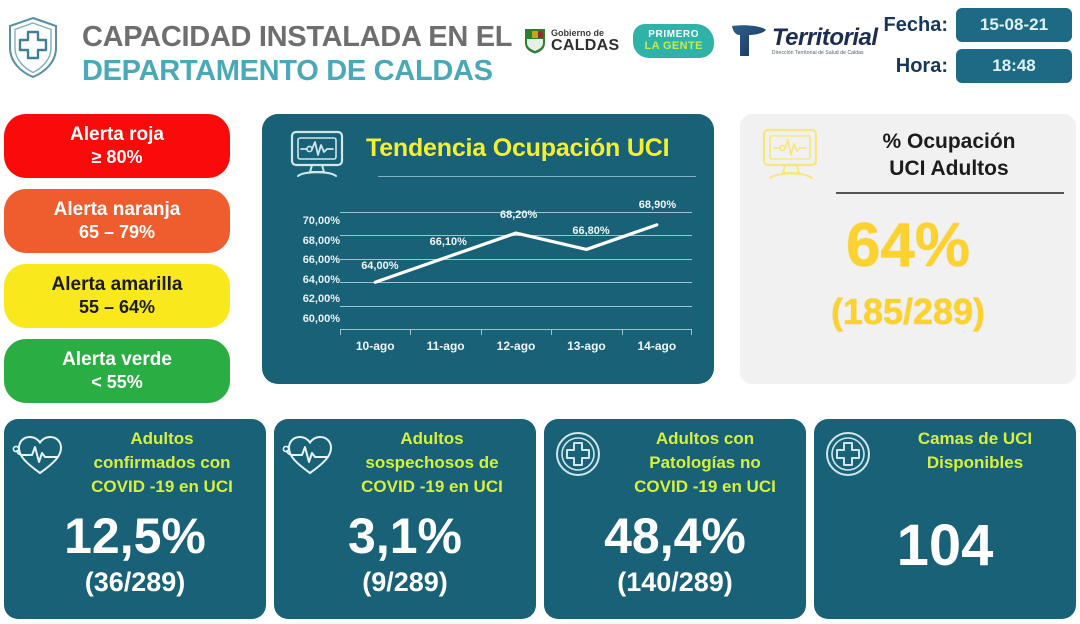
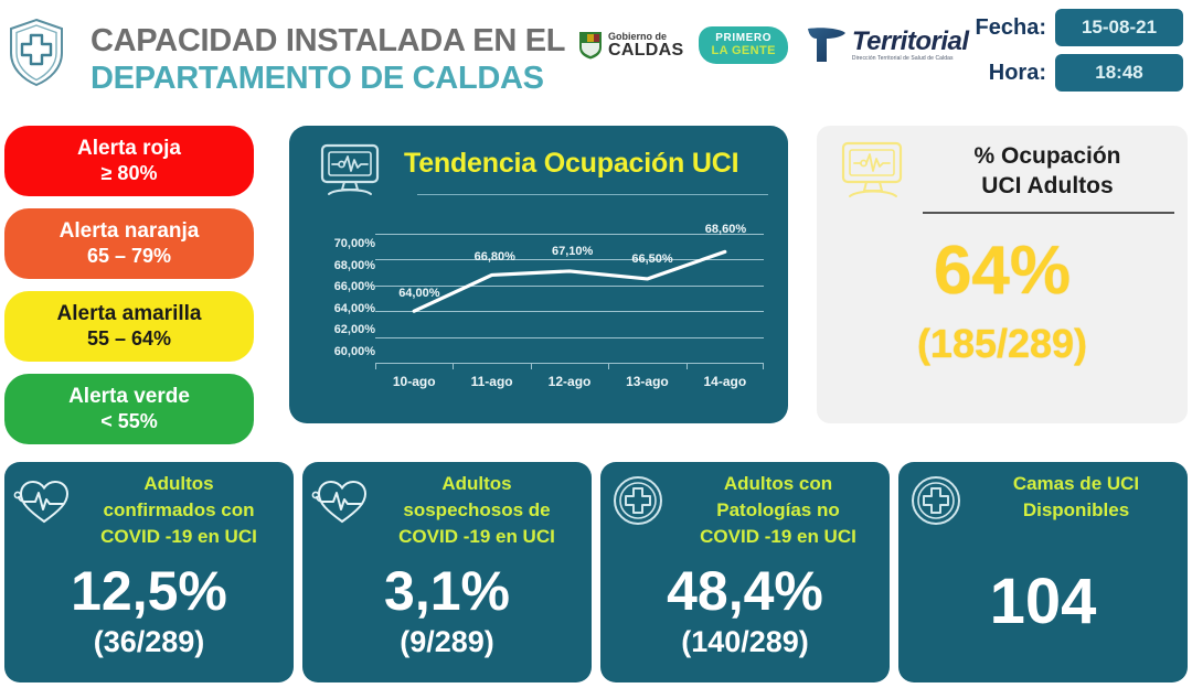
11-ago: 66,10% -> 66,80%
12-ago: 68,20% -> 67,10%
13-ago: 66,80% -> 66,50%
14-ago: 68,90% -> 68,60%
